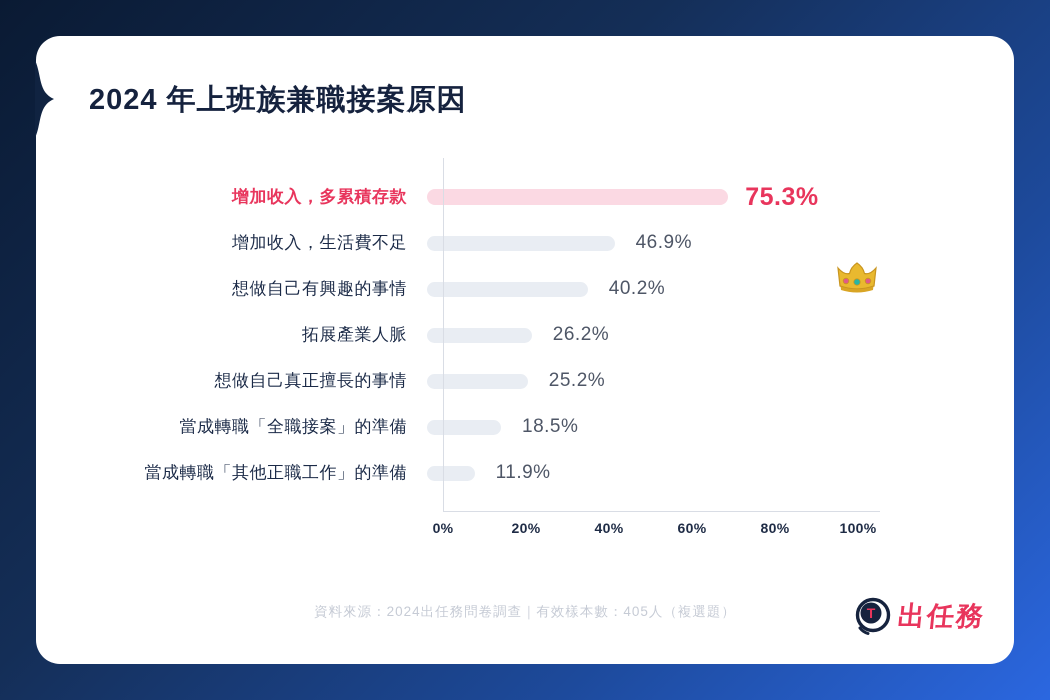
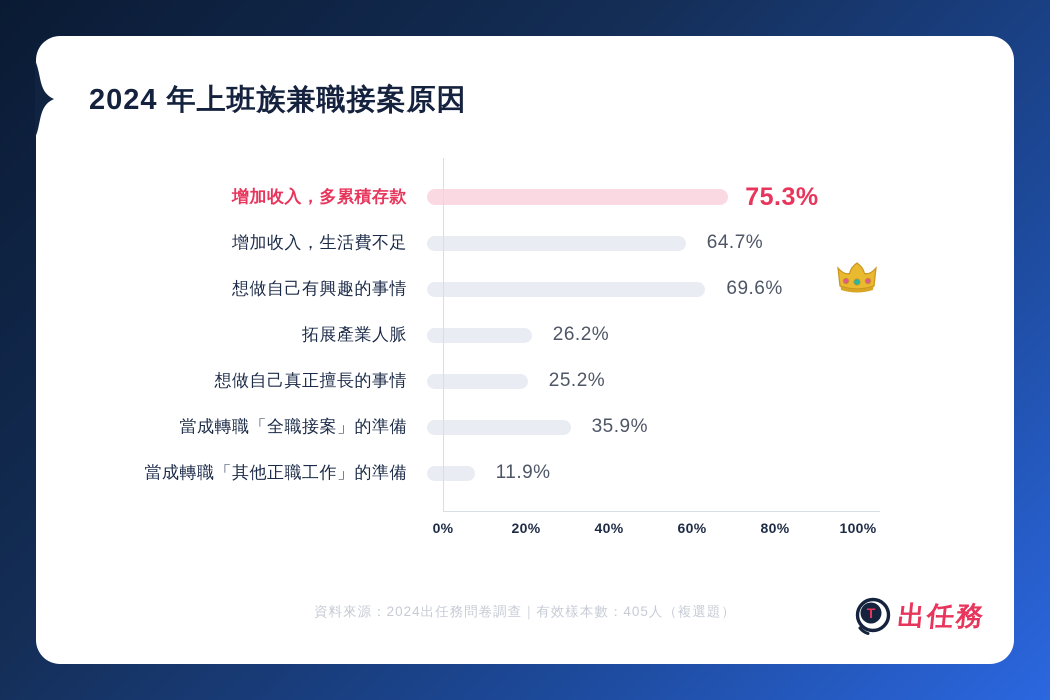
增加收入，生活費不足: 46.9% -> 64.7%
想做自己有興趣的事情: 40.2% -> 69.6%
當成轉職「全職接案」的準備: 18.5% -> 35.9%
